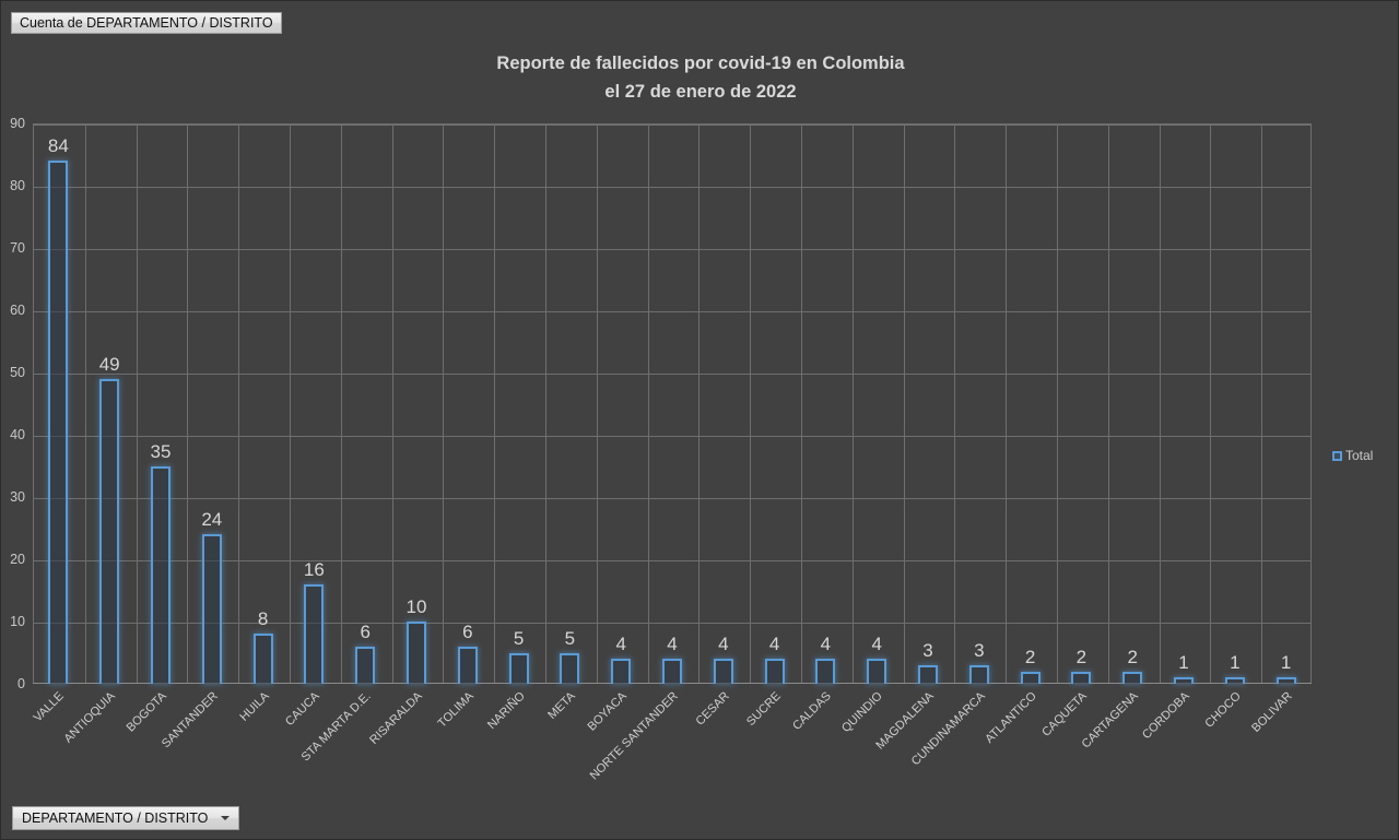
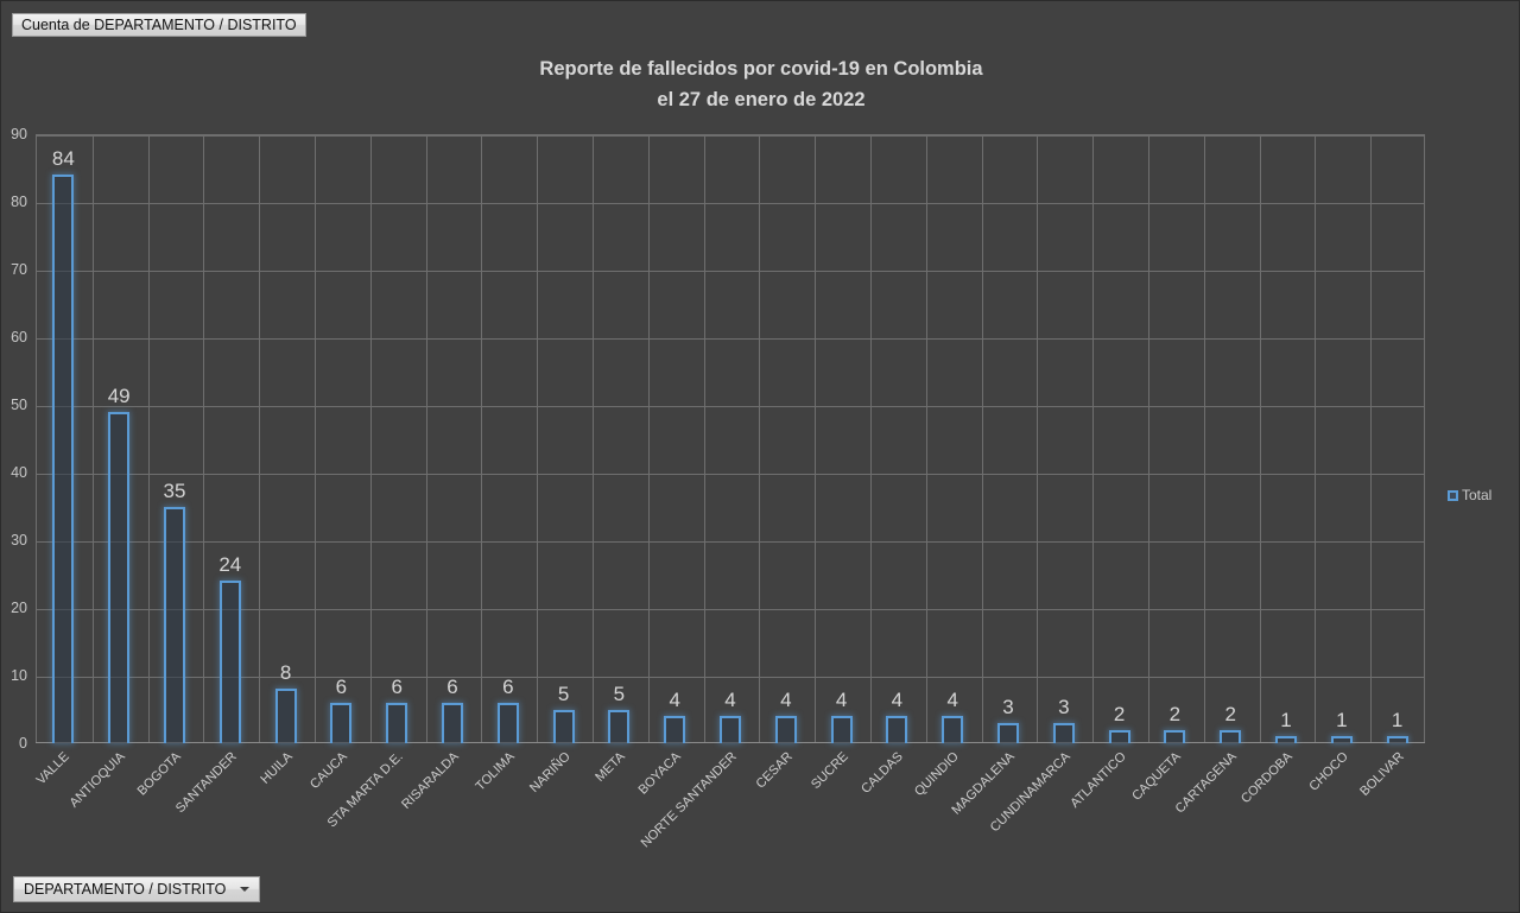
CAUCA: 16 -> 6
RISARALDA: 10 -> 6
